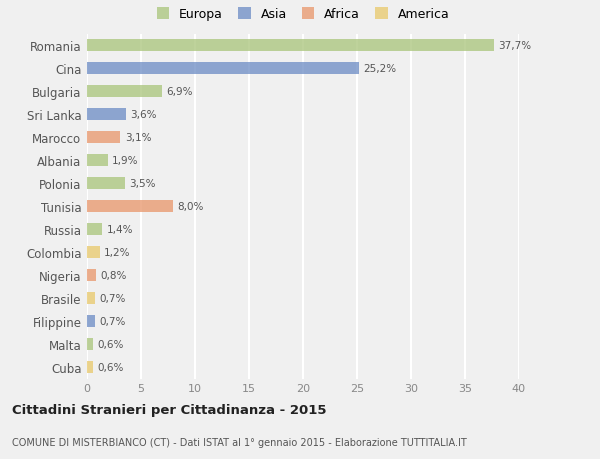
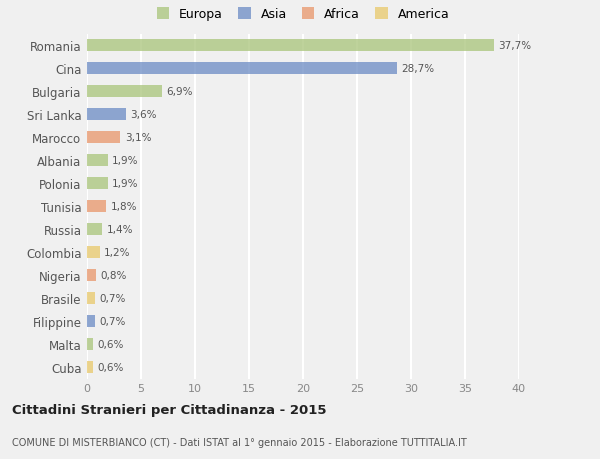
Cina: 25,2% -> 28,7%
Polonia: 3,5% -> 1,9%
Tunisia: 8,0% -> 1,8%
